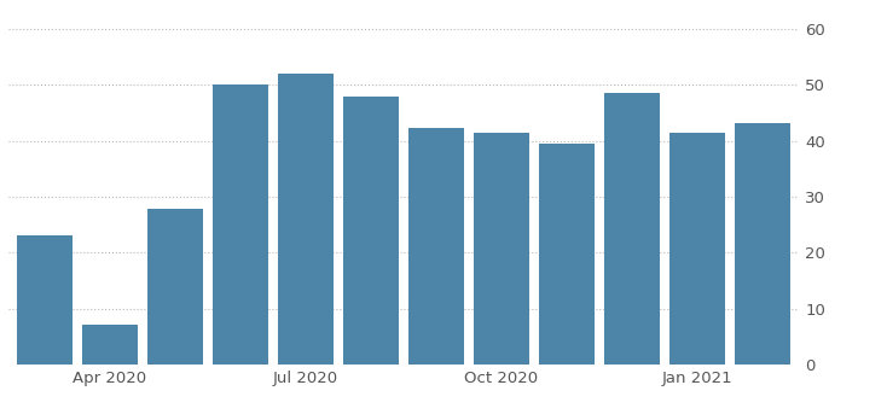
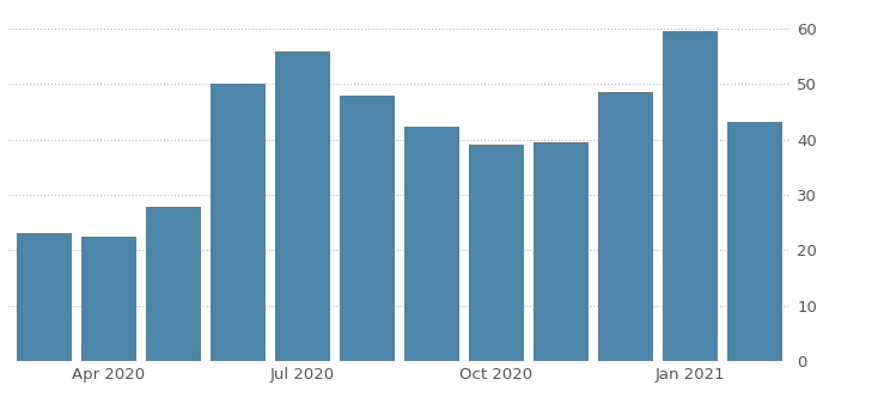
Apr 2020: 7.1 -> 22.5
Jul 2020: 52.0 -> 56.0
Oct 2020: 41.4 -> 39.0
Jan 2021: 41.4 -> 59.5
